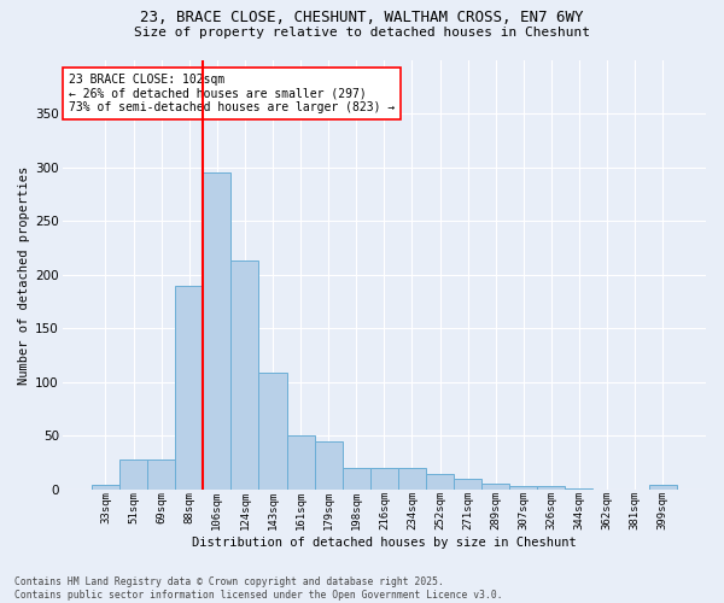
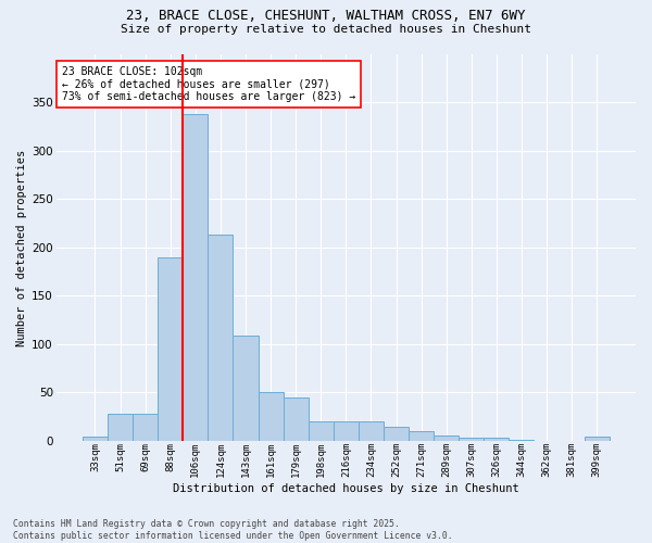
106sqm: 295 -> 338
